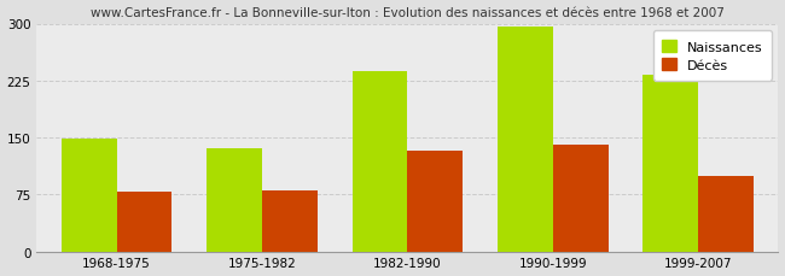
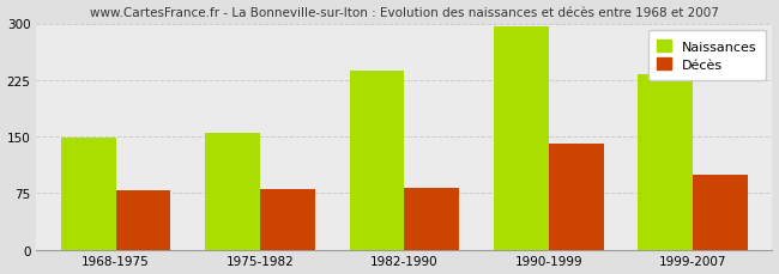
Naissances/1975-1982: 136 -> 155
Décès/1982-1990: 132 -> 82
